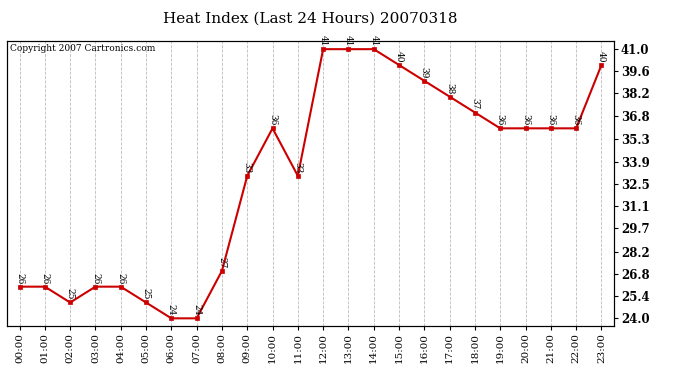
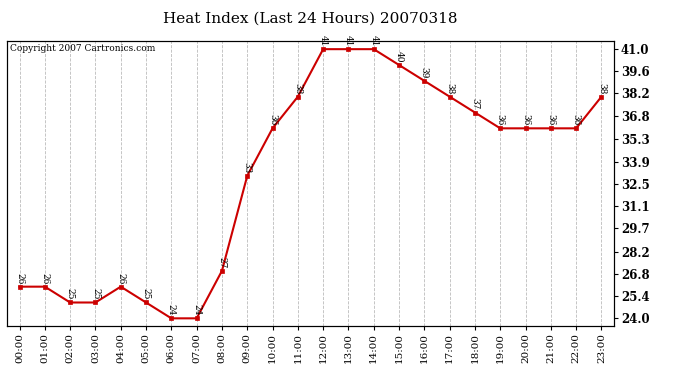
03:00: 26 -> 25
11:00: 33 -> 38
23:00: 40 -> 38
